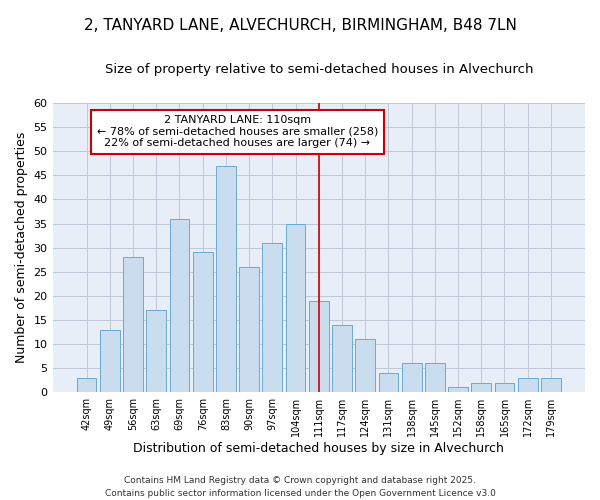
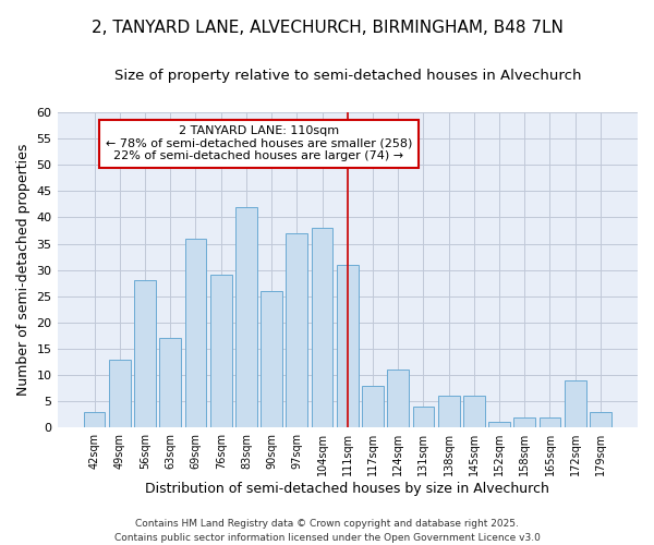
83sqm: 47 -> 42
97sqm: 31 -> 37
104sqm: 35 -> 38
111sqm: 19 -> 31
117sqm: 14 -> 8
172sqm: 3 -> 9
